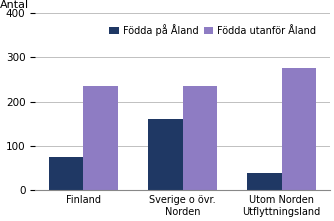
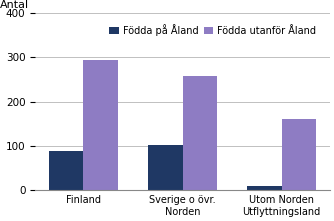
Födda på Åland/Finland: 75 -> 88
Födda utanför Åland/Finland: 235 -> 293
Födda på Åland/Sverige o övr. Norden: 160 -> 102
Födda utanför Åland/Sverige o övr. Norden: 235 -> 257
Födda på Åland/Utom Norden Utflyttningsland: 40 -> 10
Födda utanför Åland/Utom Norden Utflyttningsland: 275 -> 160
